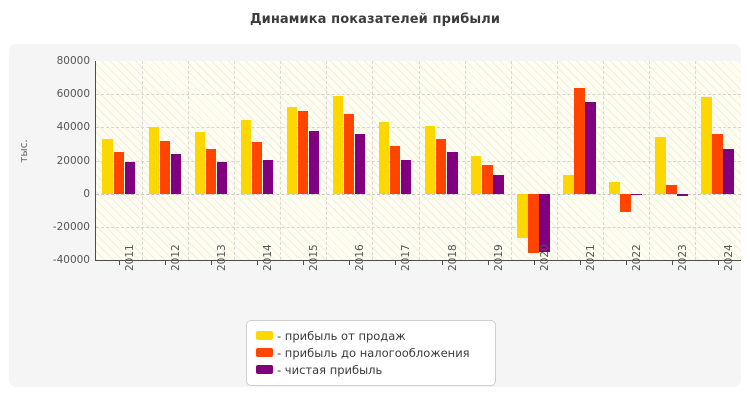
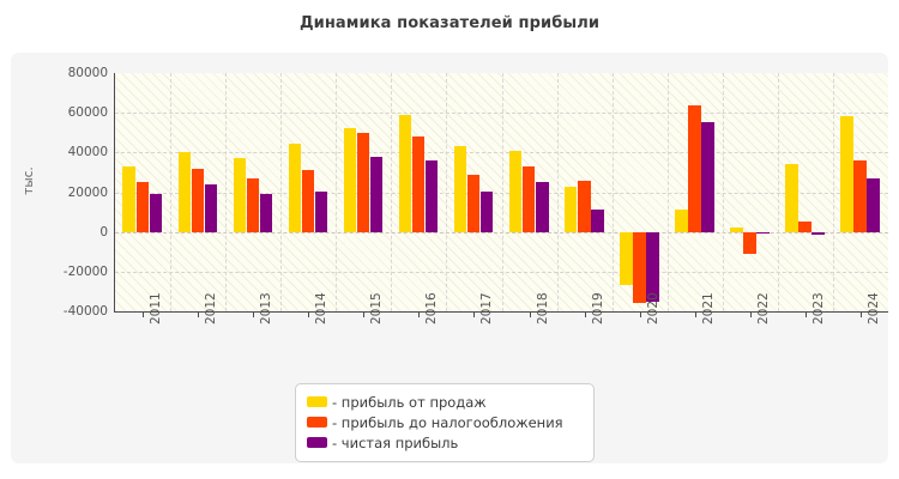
- прибыль до налогообложения/2019: 17000 -> 26000
- прибыль от продаж/2022: 7000 -> 2000
